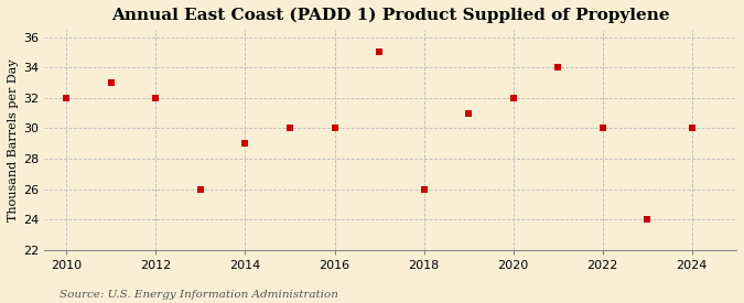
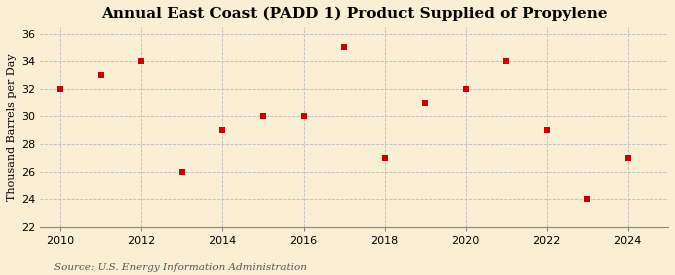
2012: 32 -> 34
2018: 26 -> 27
2022: 30 -> 29
2024: 30 -> 27
